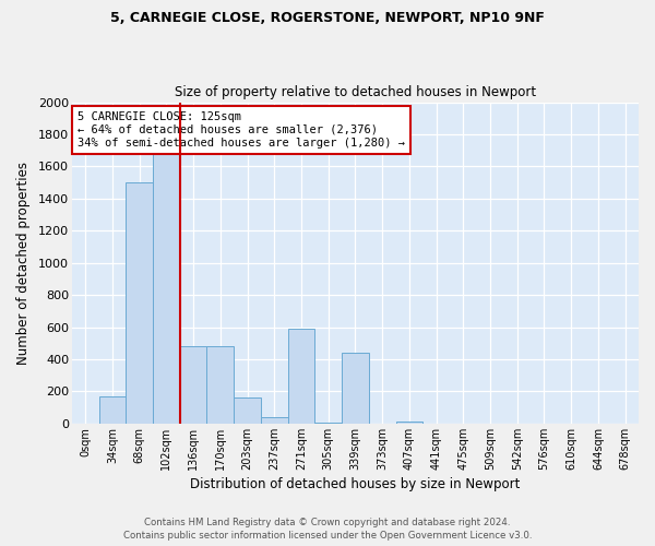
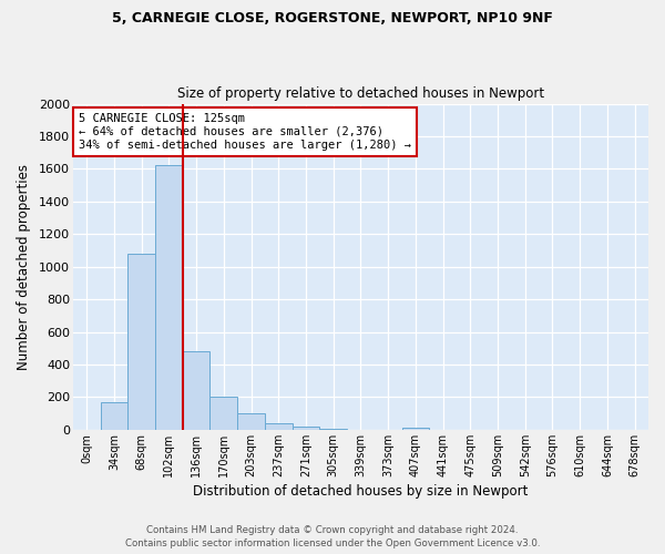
68sqm: 1500 -> 1080
102sqm: 1690 -> 1620
170sqm: 480 -> 200
203sqm: 160 -> 100
271sqm: 590 -> 20
339sqm: 440 -> 0
